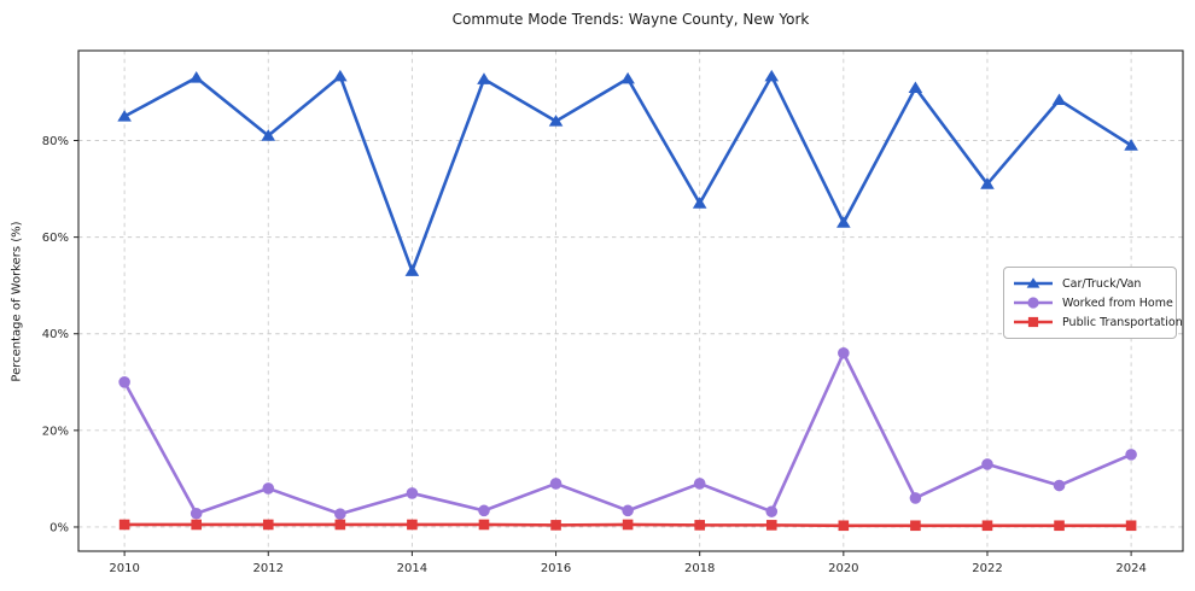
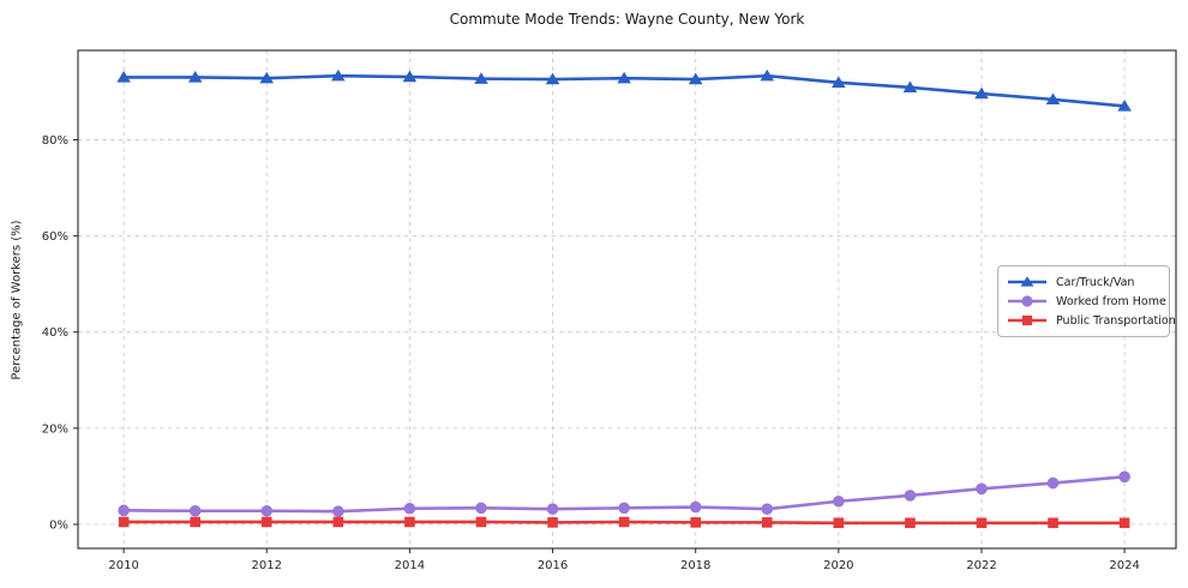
Car/Truck/Van/2010: 85% -> 93%
Worked from Home/2010: 30% -> 3%
Car/Truck/Van/2012: 81% -> 93%
Worked from Home/2012: 8% -> 3%
Car/Truck/Van/2014: 53% -> 93%
Worked from Home/2014: 7% -> 3%
Car/Truck/Van/2016: 84% -> 93%
Worked from Home/2016: 9% -> 3%
Car/Truck/Van/2018: 67% -> 93%
Worked from Home/2018: 9% -> 4%
Car/Truck/Van/2020: 63% -> 92%
Worked from Home/2020: 36% -> 5%
Car/Truck/Van/2022: 71% -> 90%
Worked from Home/2022: 13% -> 7%
Car/Truck/Van/2024: 79% -> 87%
Worked from Home/2024: 15% -> 10%
